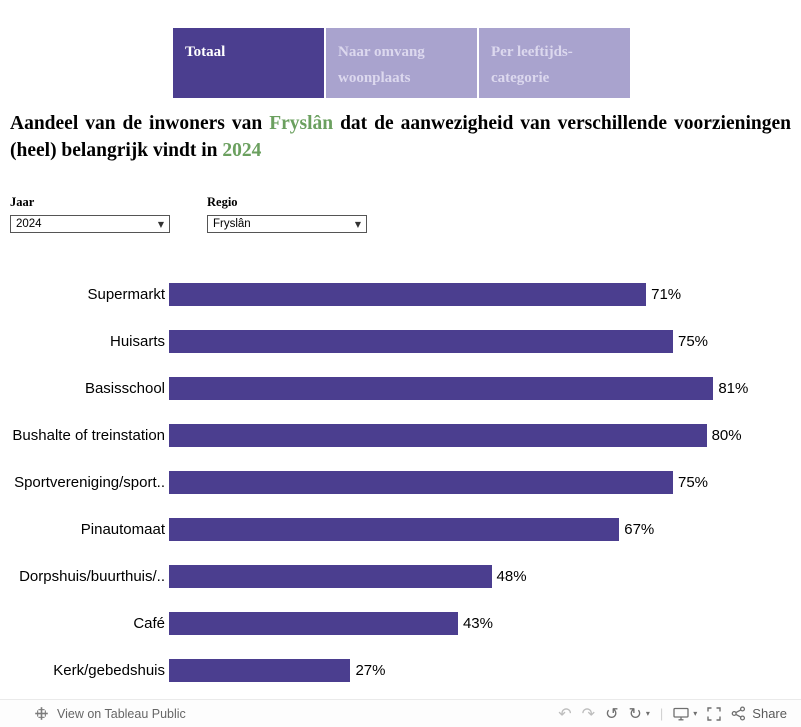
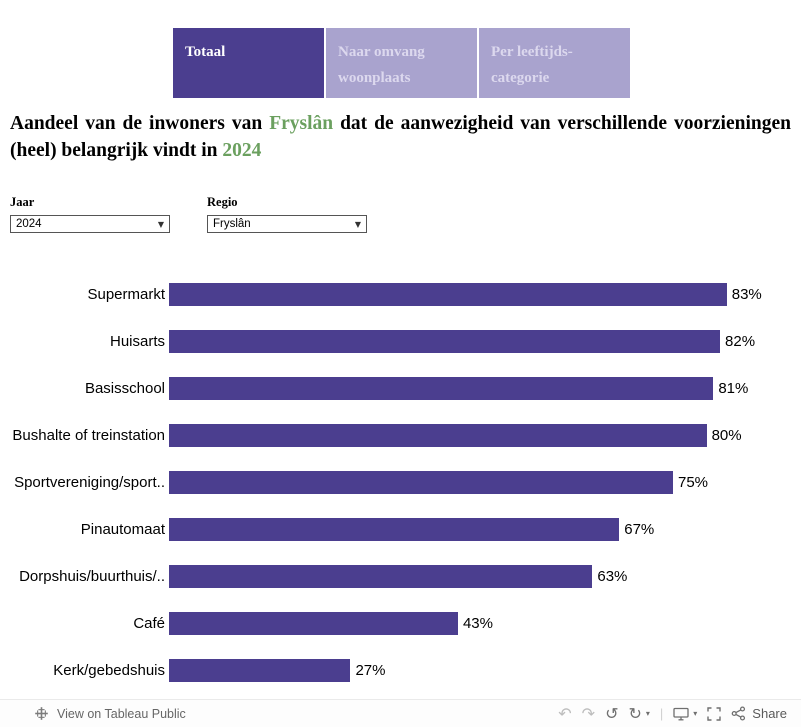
Supermarkt: 71% -> 83%
Huisarts: 75% -> 82%
Dorpshuis/buurthuis/..: 48% -> 63%
